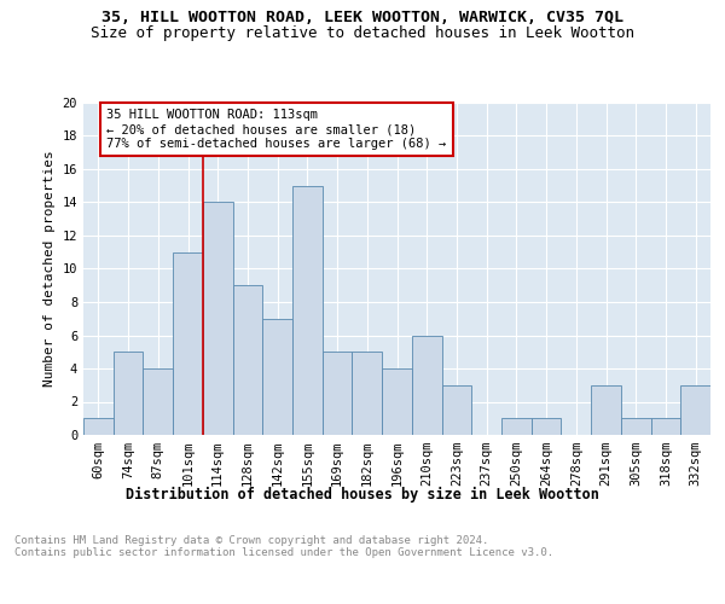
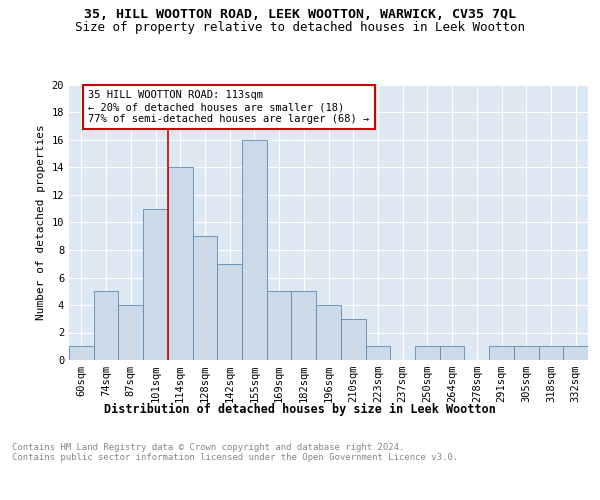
155sqm: 15 -> 16
210sqm: 6 -> 3
223sqm: 3 -> 1
291sqm: 3 -> 1
332sqm: 3 -> 1
